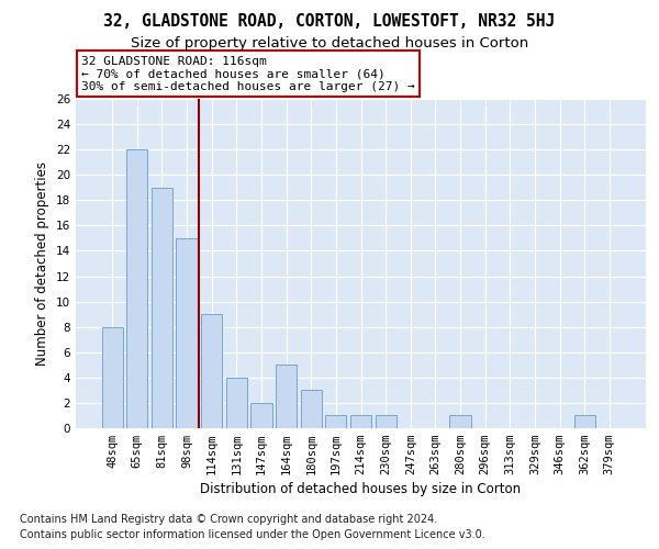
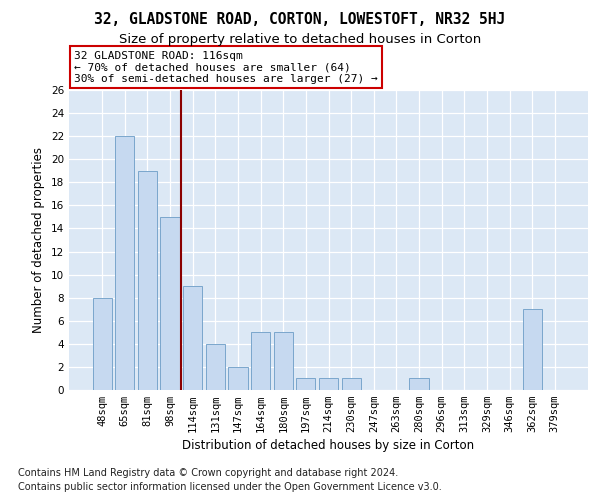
180sqm: 3 -> 5
362sqm: 1 -> 7
